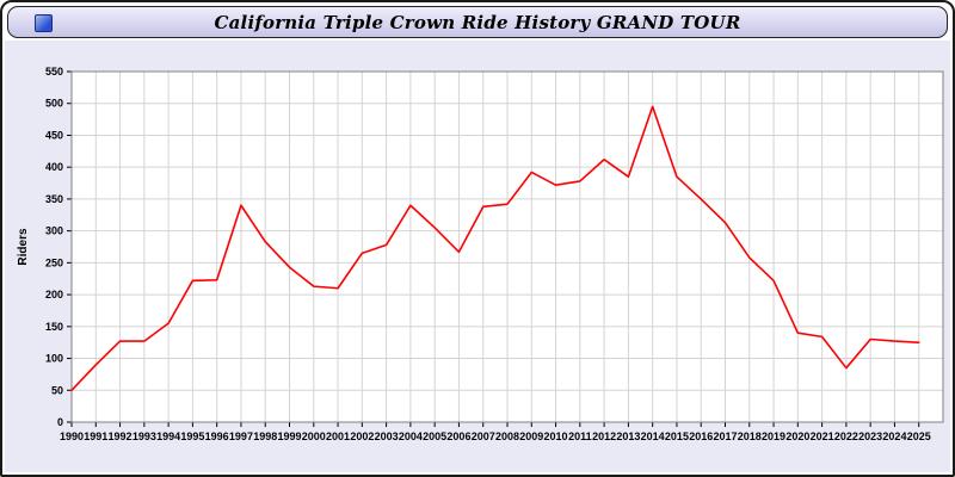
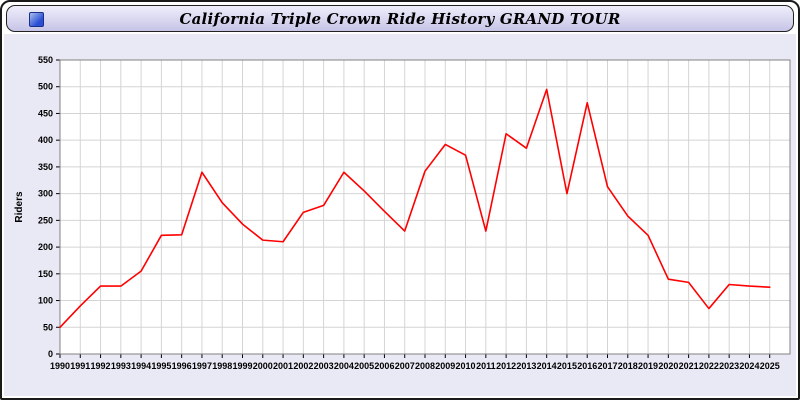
2007: 340 -> 230
2011: 380 -> 230
2015: 380 -> 300
2016: 350 -> 470
